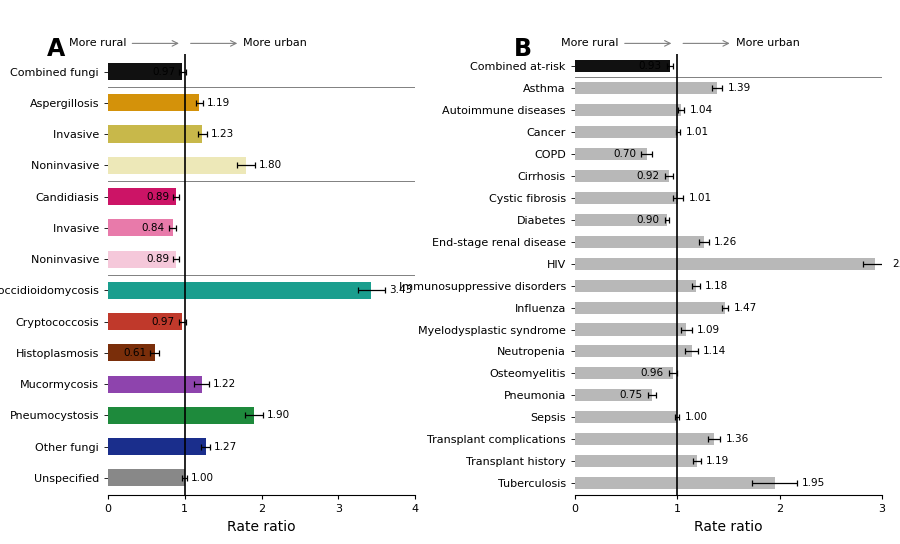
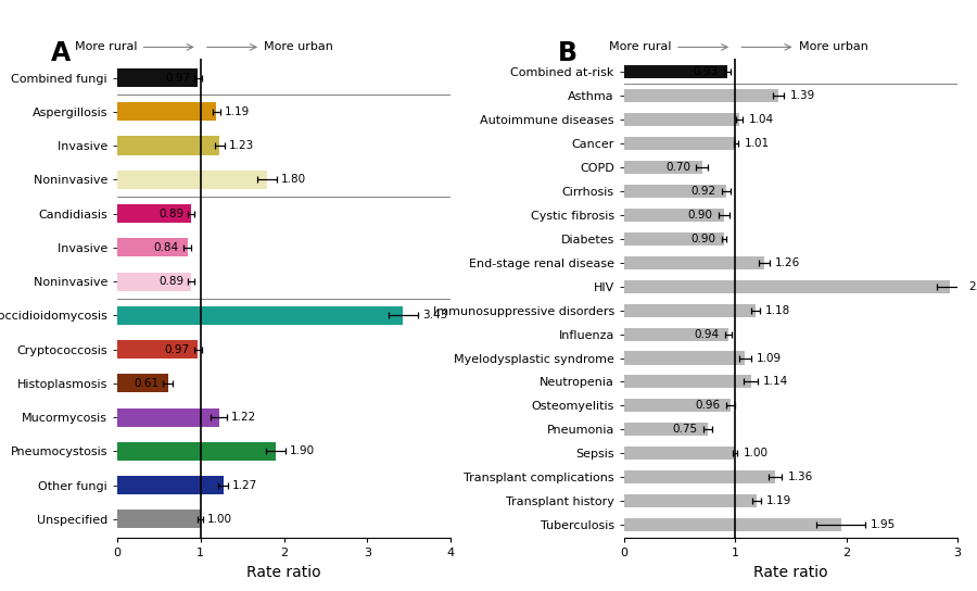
Cystic fibrosis: 1.01 -> 0.90
Influenza: 1.47 -> 0.94
